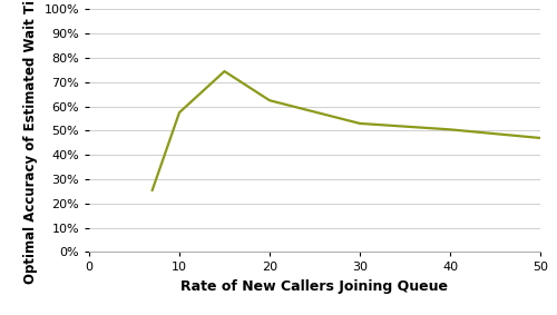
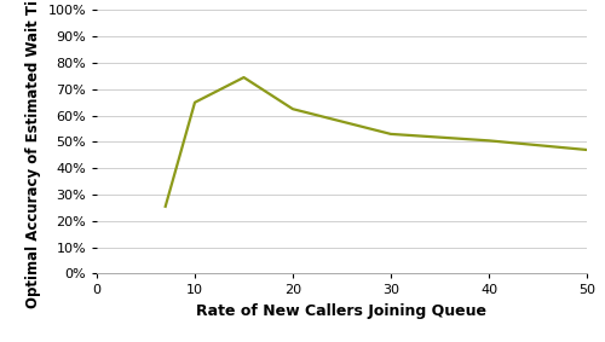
10: 57.5% -> 65.0%
